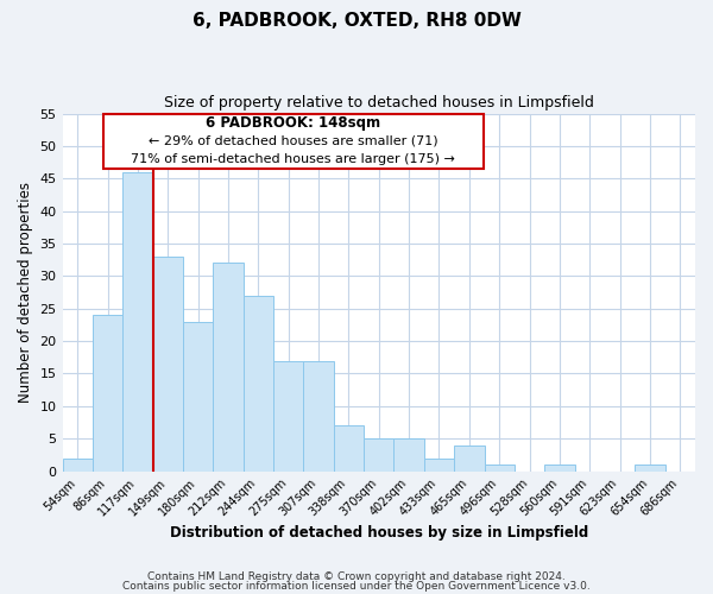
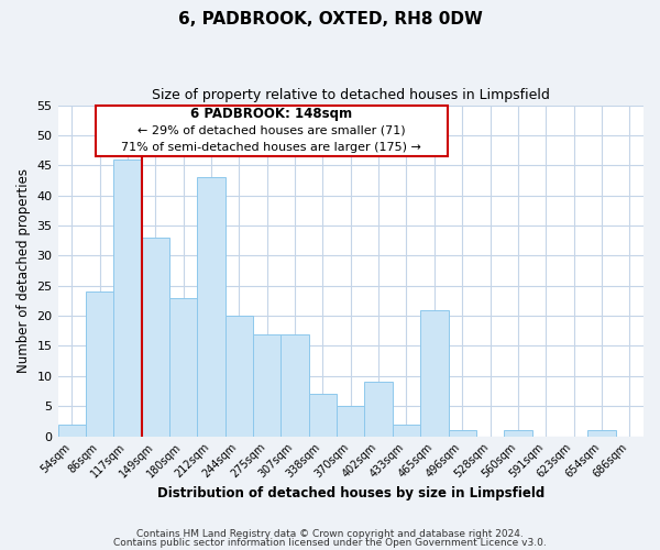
212sqm: 32 -> 43
244sqm: 27 -> 20
402sqm: 5 -> 9
465sqm: 4 -> 21
